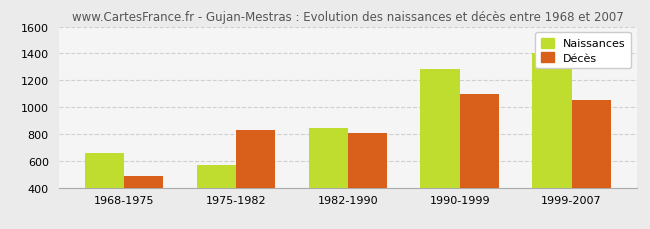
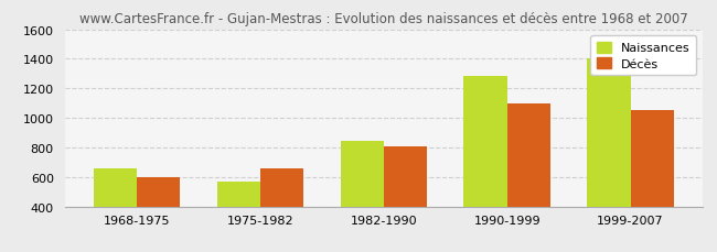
Décès/1968-1975: 490 -> 600
Décès/1975-1982: 830 -> 660
